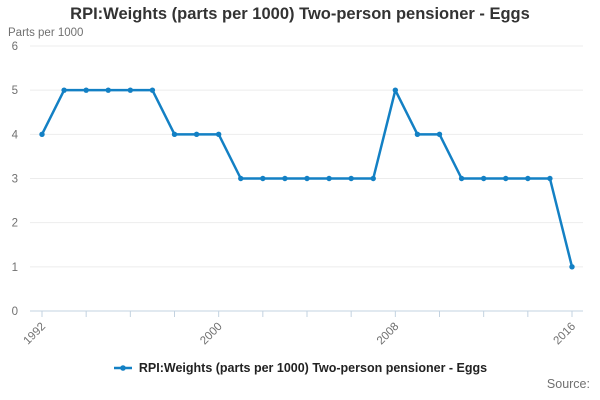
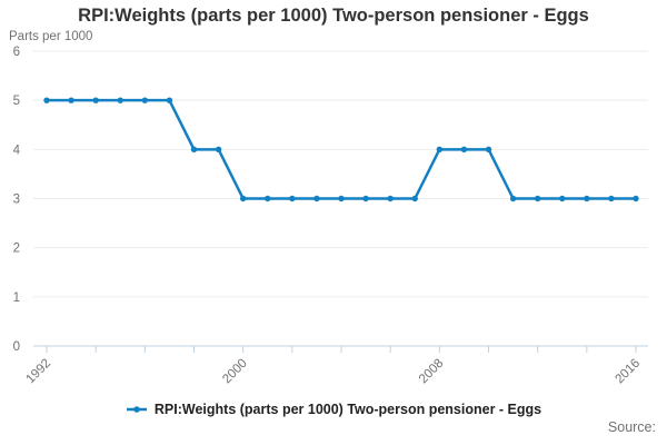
1992: 4 -> 5
2000: 4 -> 3
2008: 5 -> 4
2016: 1 -> 3
